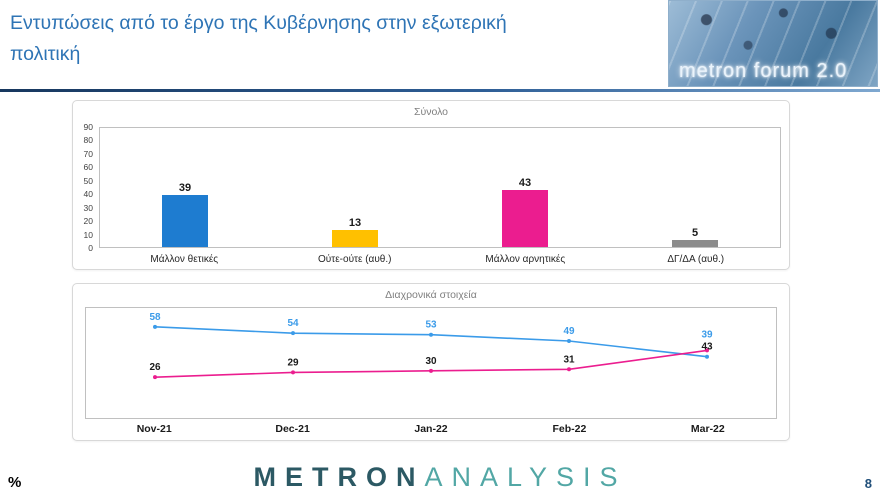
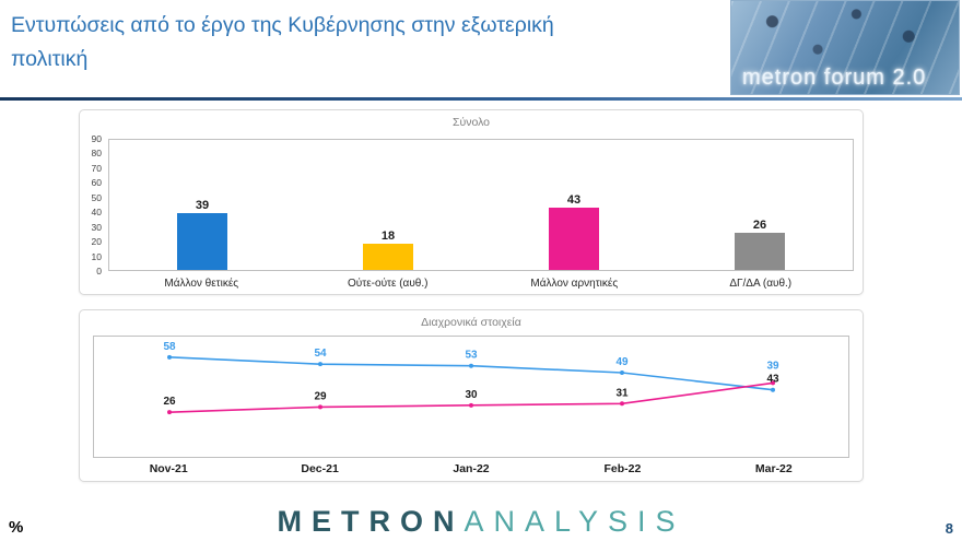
Σύνολο/Ούτε-ούτε (αυθ.): 13 -> 18
Σύνολο/ΔΓ/ΔΑ (αυθ.): 5 -> 26
